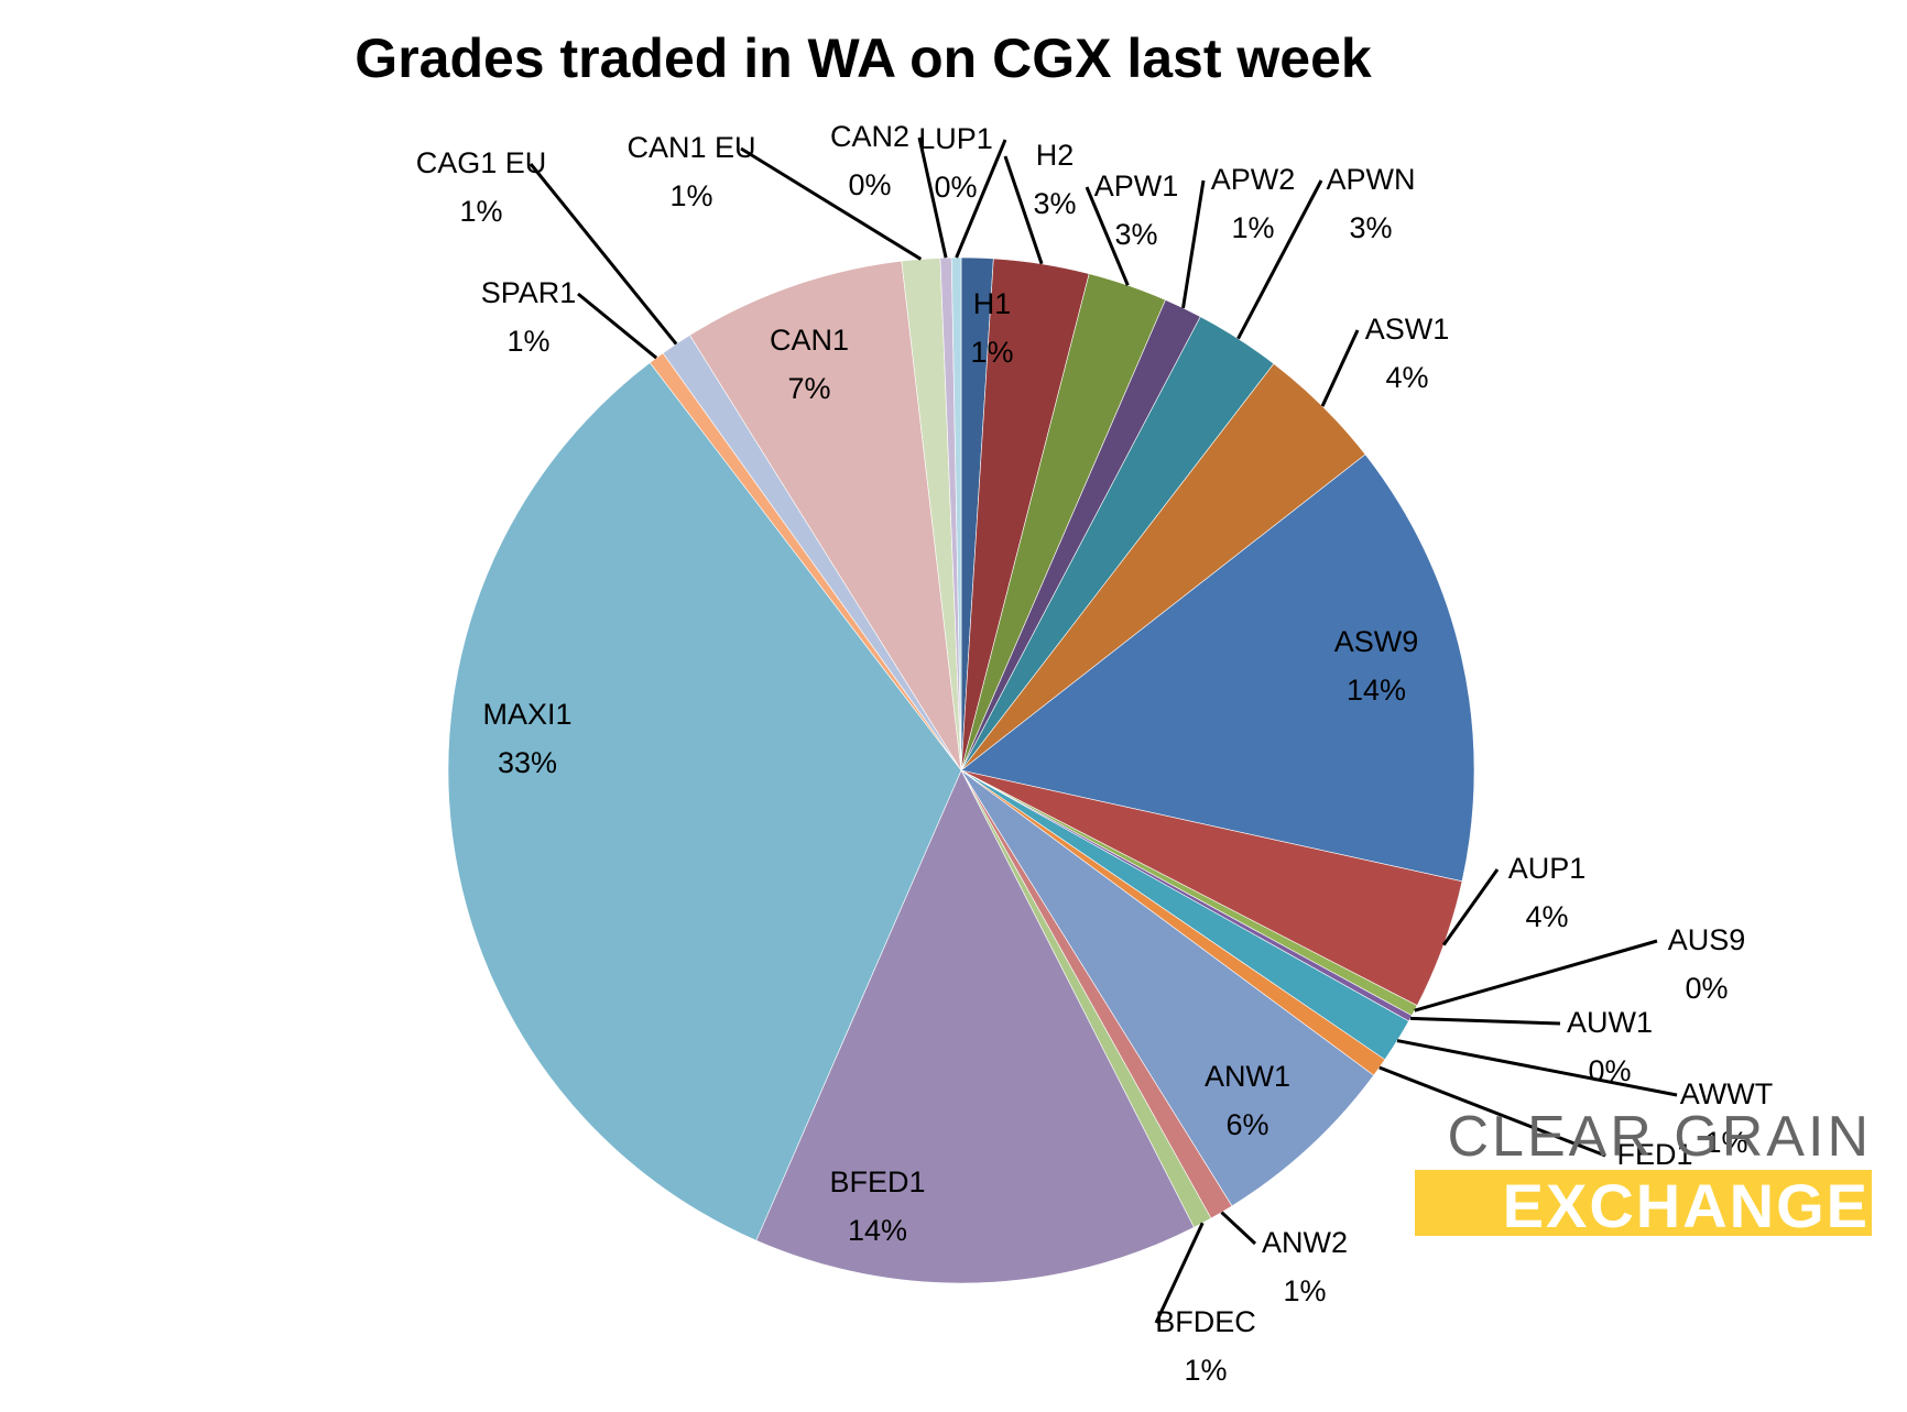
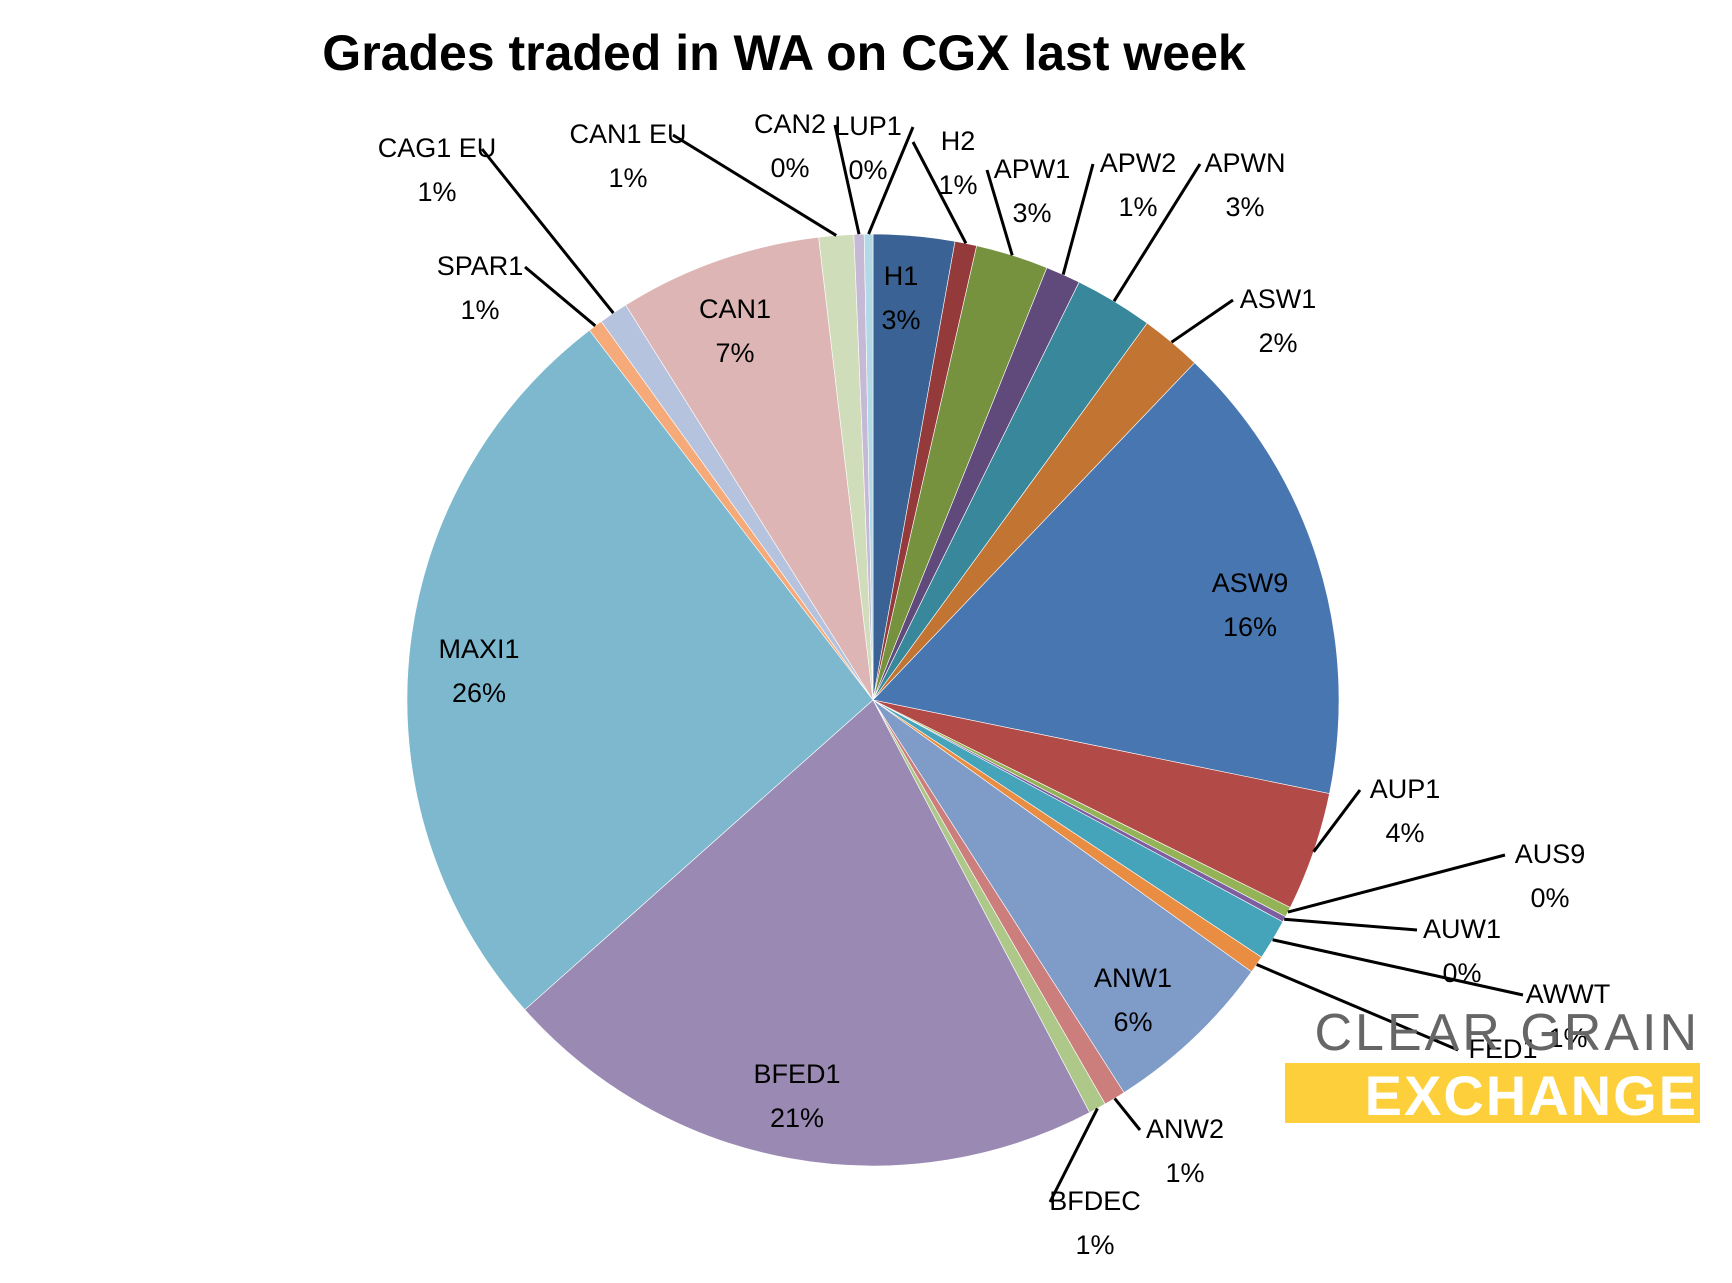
H1: 1% -> 3%
H2: 3% -> 1%
ASW1: 4% -> 2%
ASW9: 14% -> 16%
BFED1: 14% -> 21%
MAXI1: 33% -> 26%
